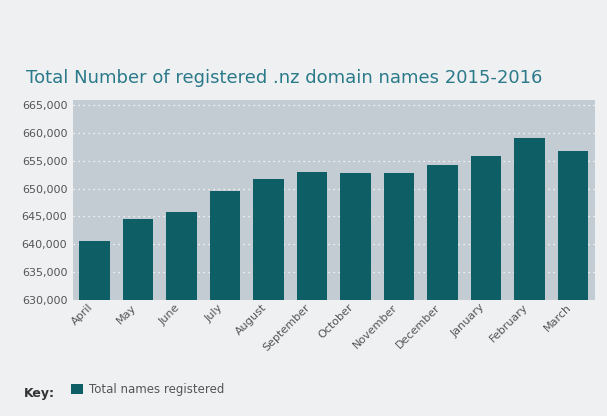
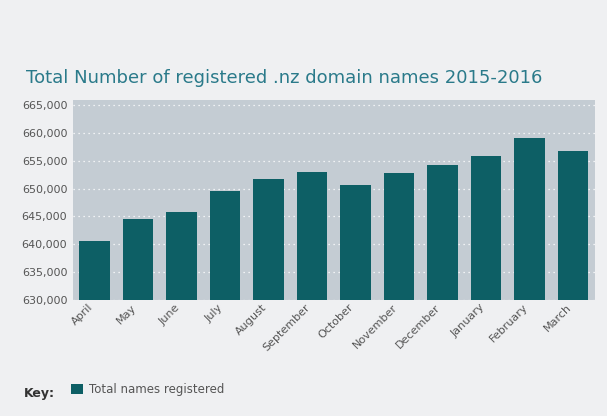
October: 652,800 -> 650,600
